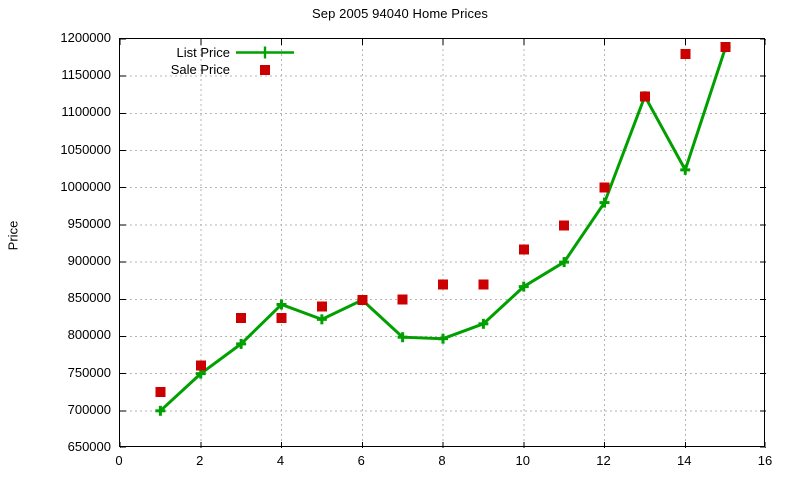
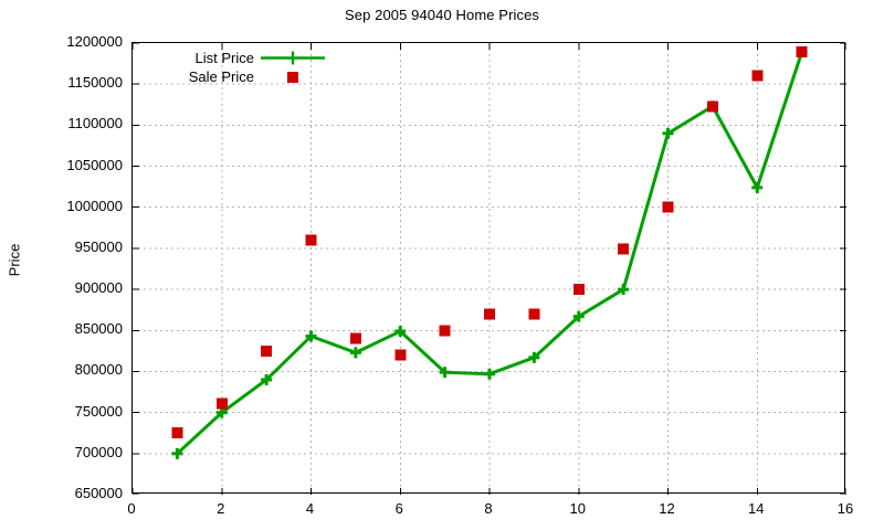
Sale Price/4: 820000 -> 960000
Sale Price/6: 850000 -> 820000
Sale Price/10: 920000 -> 900000
List Price/12: 980000 -> 1090000
Sale Price/14: 1180000 -> 1160000
